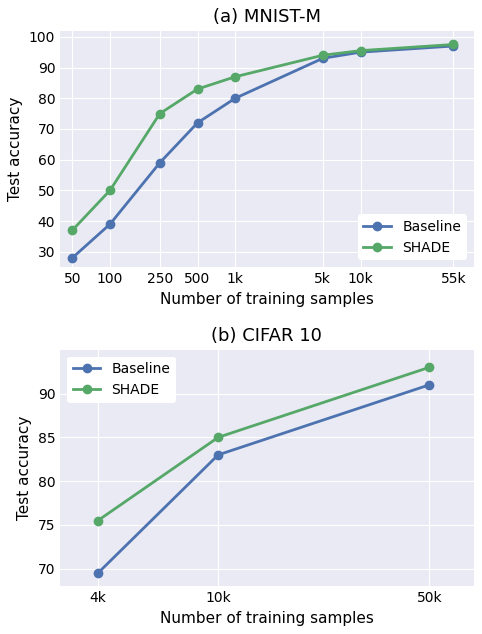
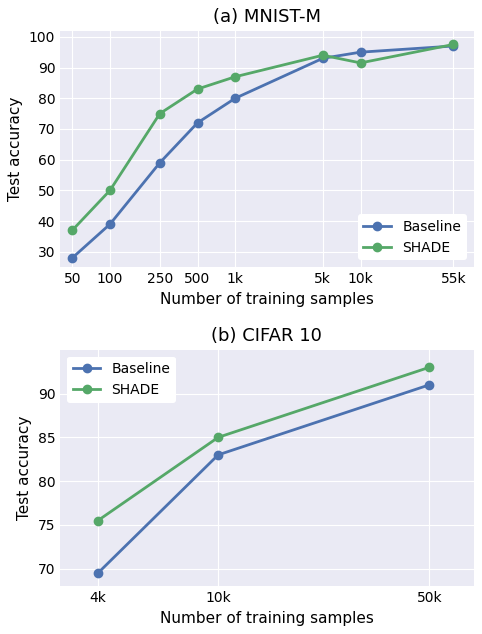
(a) MNIST-M/SHADE/10k: 95.5 -> 91.5
